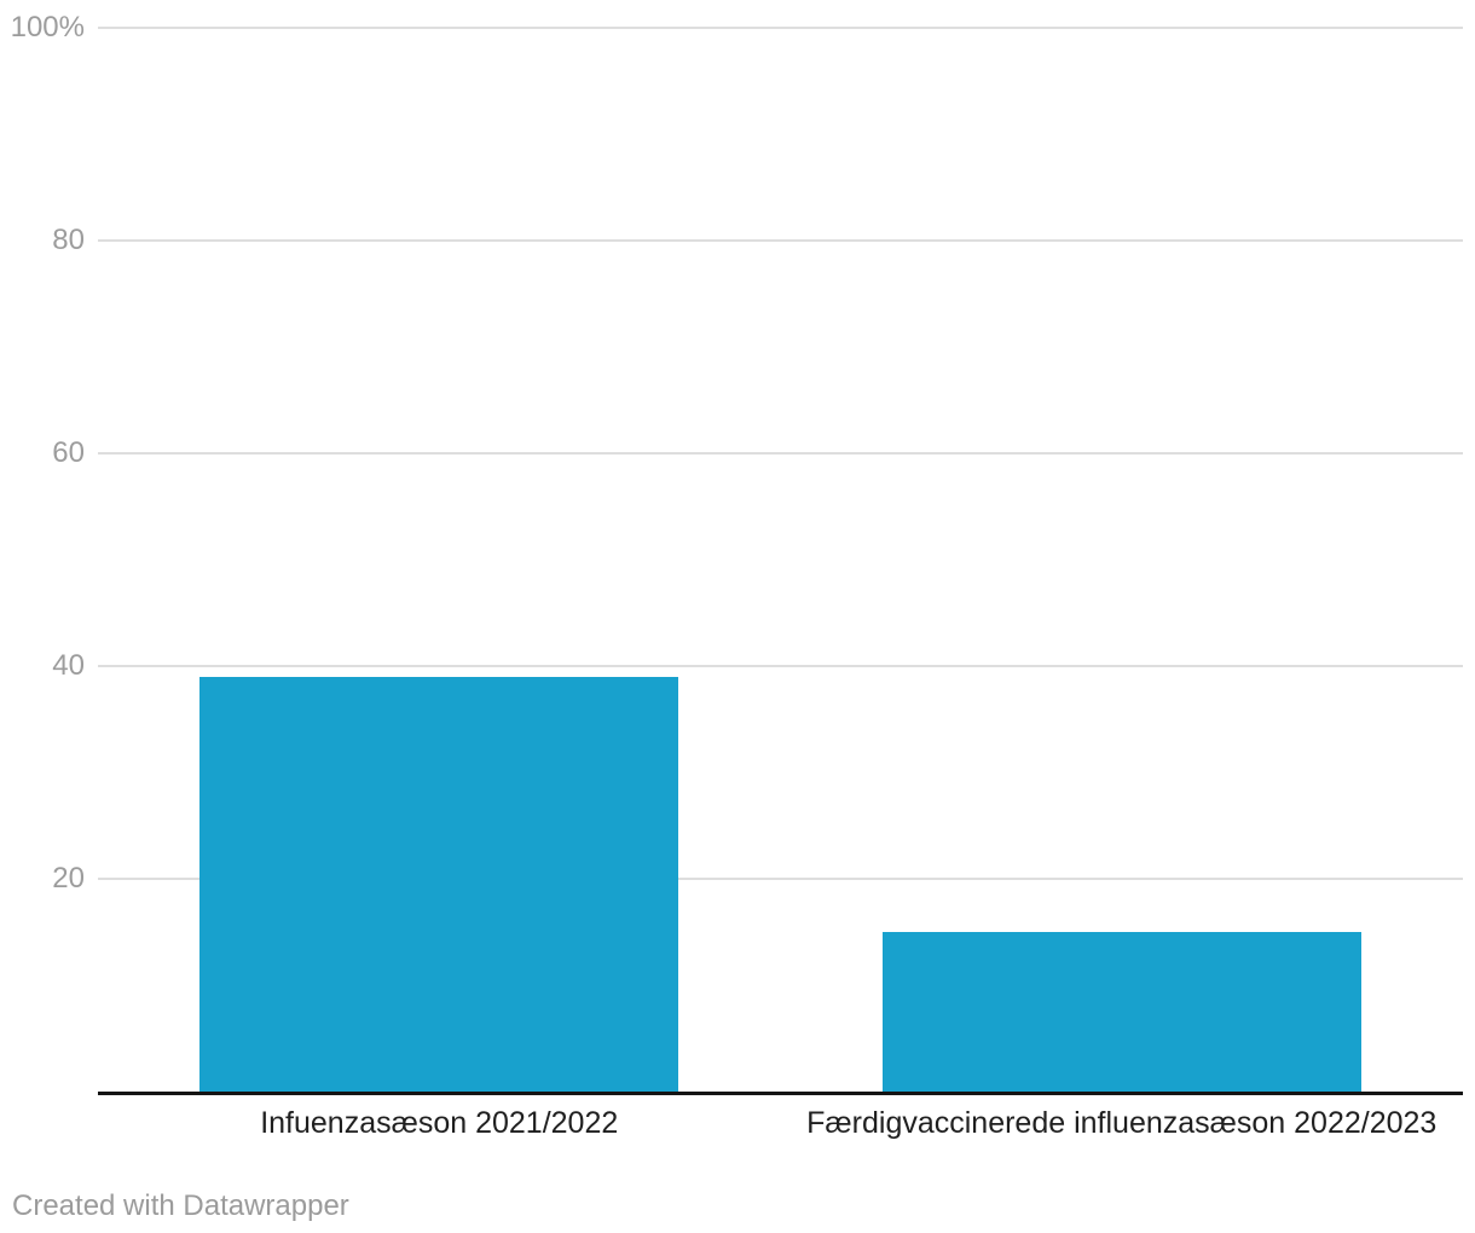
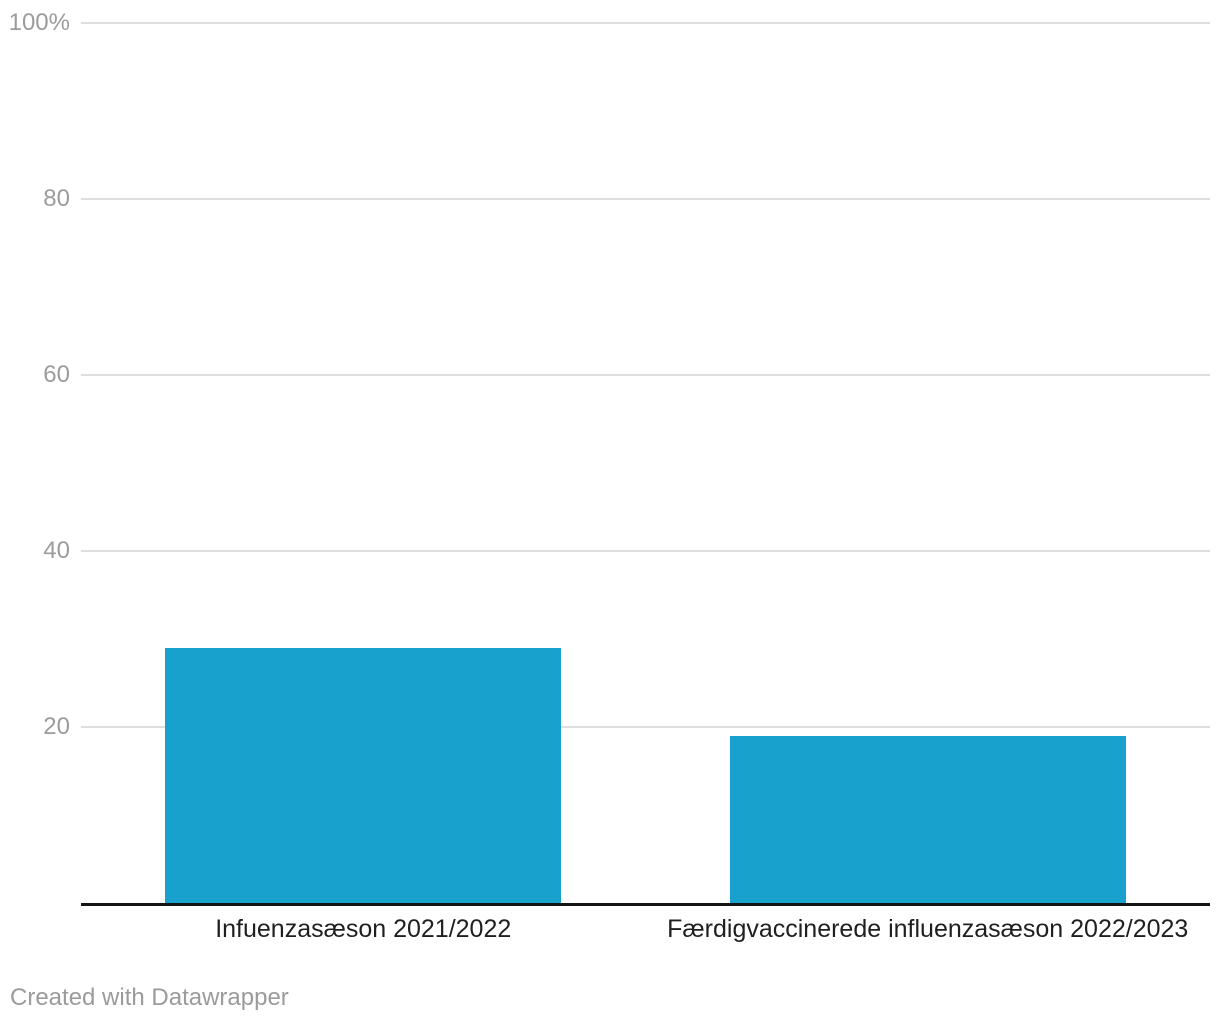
Infuenzasæson 2021/2022: 39% -> 29%
Færdigvaccinerede influenzasæson 2022/2023: 15% -> 19%
